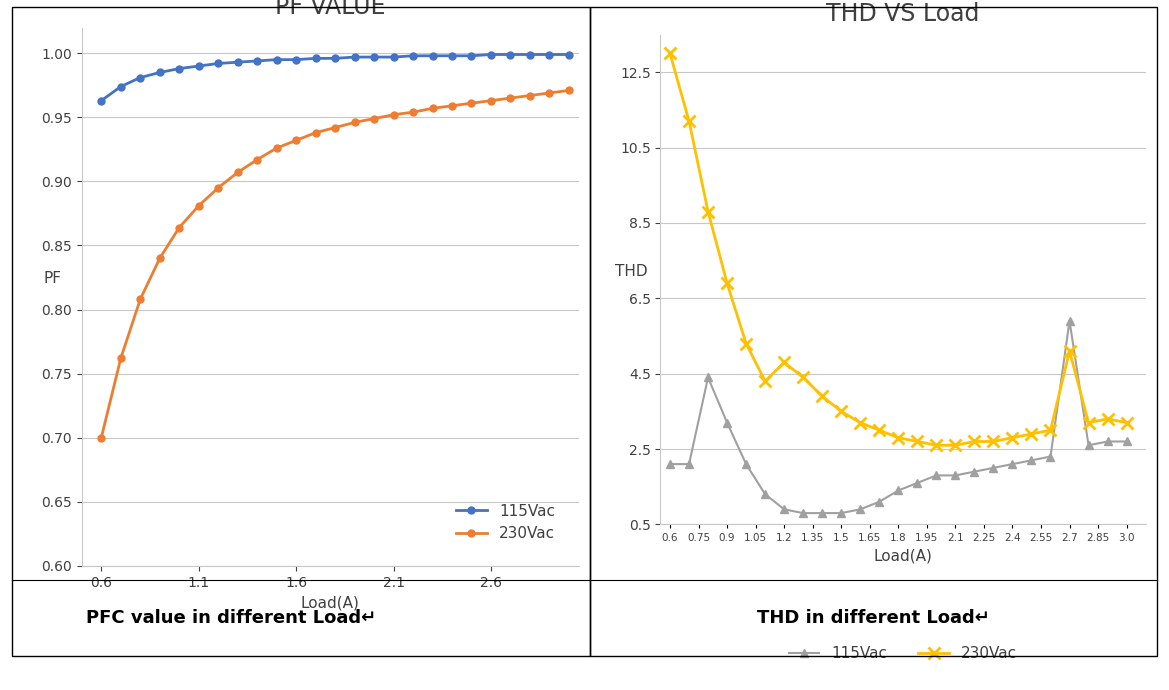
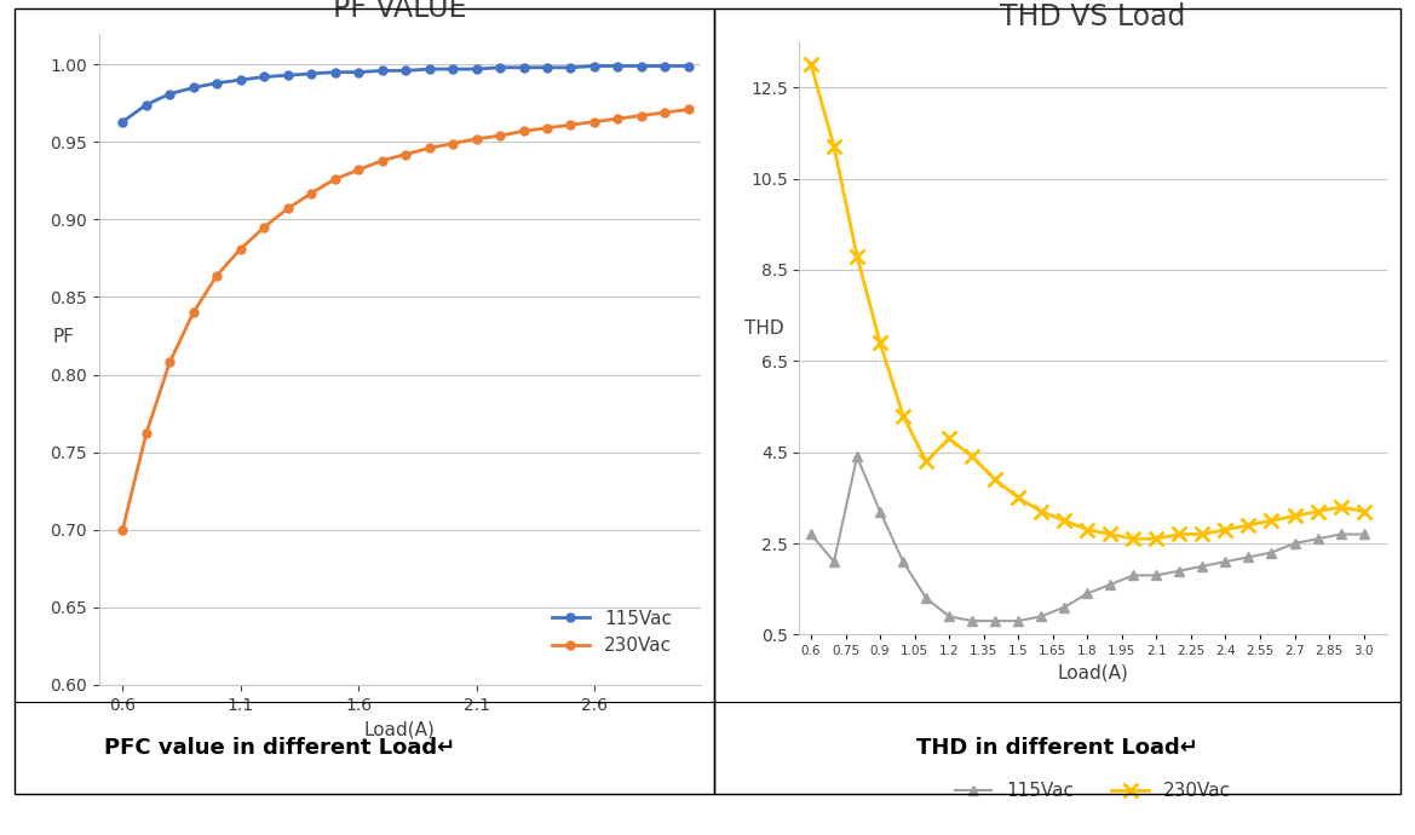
THD VS Load/115Vac/0.6: 2.1 -> 2.7
THD VS Load/115Vac/2.7: 5.9 -> 2.5
THD VS Load/230Vac/2.7: 5.1 -> 3.1
